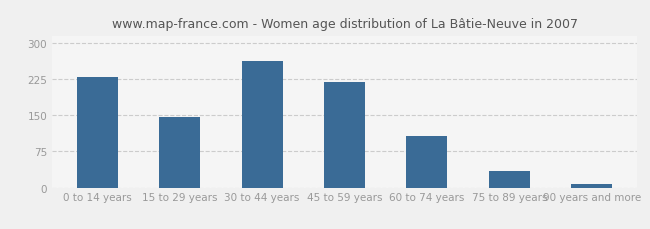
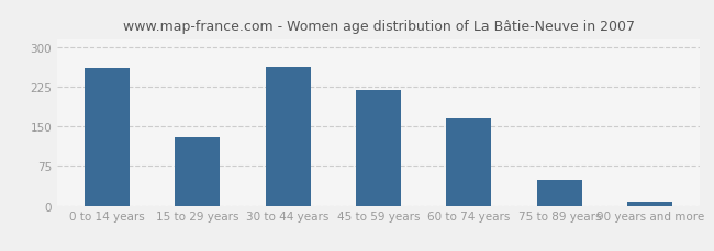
0 to 14 years: 229 -> 260
15 to 29 years: 147 -> 130
60 to 74 years: 107 -> 165
75 to 89 years: 35 -> 50
